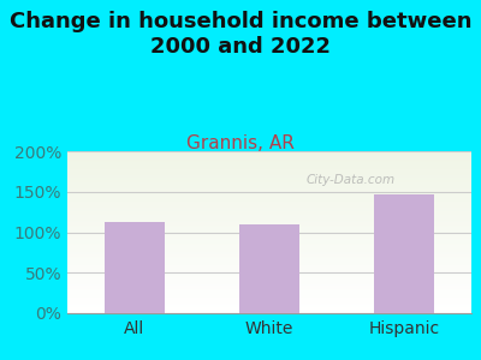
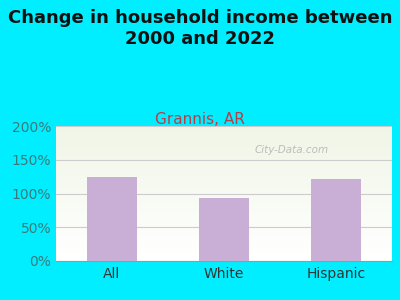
All: 112% -> 124%
White: 109% -> 94%
Hispanic: 146% -> 122%
